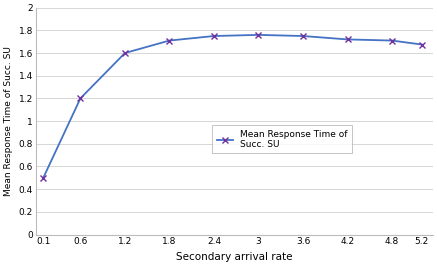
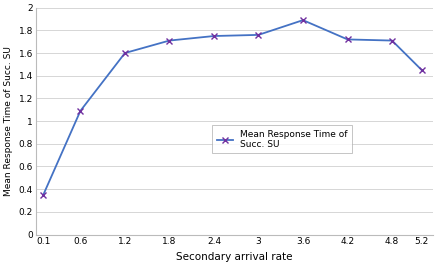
0.1: 0.50 -> 0.35
0.6: 1.20 -> 1.09
3.6: 1.75 -> 1.89
5.2: 1.68 -> 1.45
